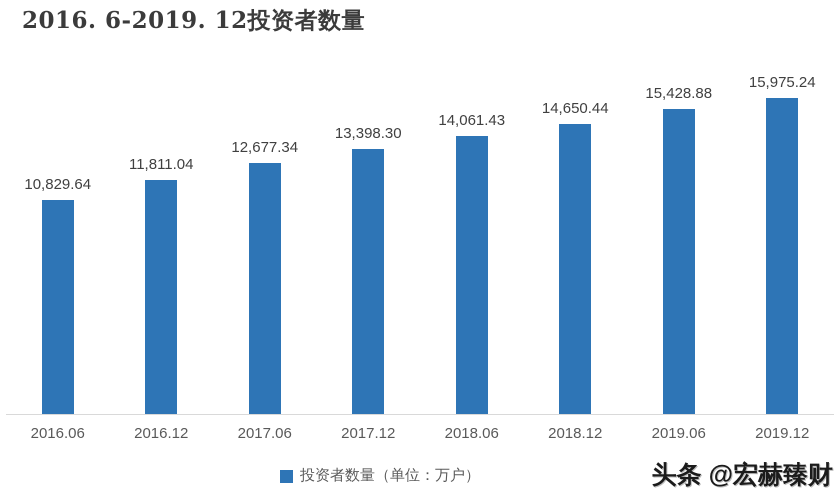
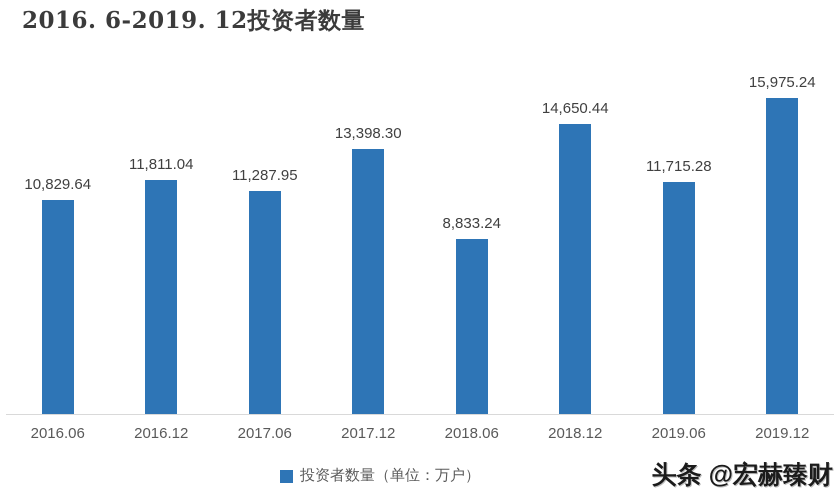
2017.06: 12,677.34 -> 11,287.95
2018.06: 14,061.43 -> 8,833.24
2019.06: 15,428.88 -> 11,715.28
